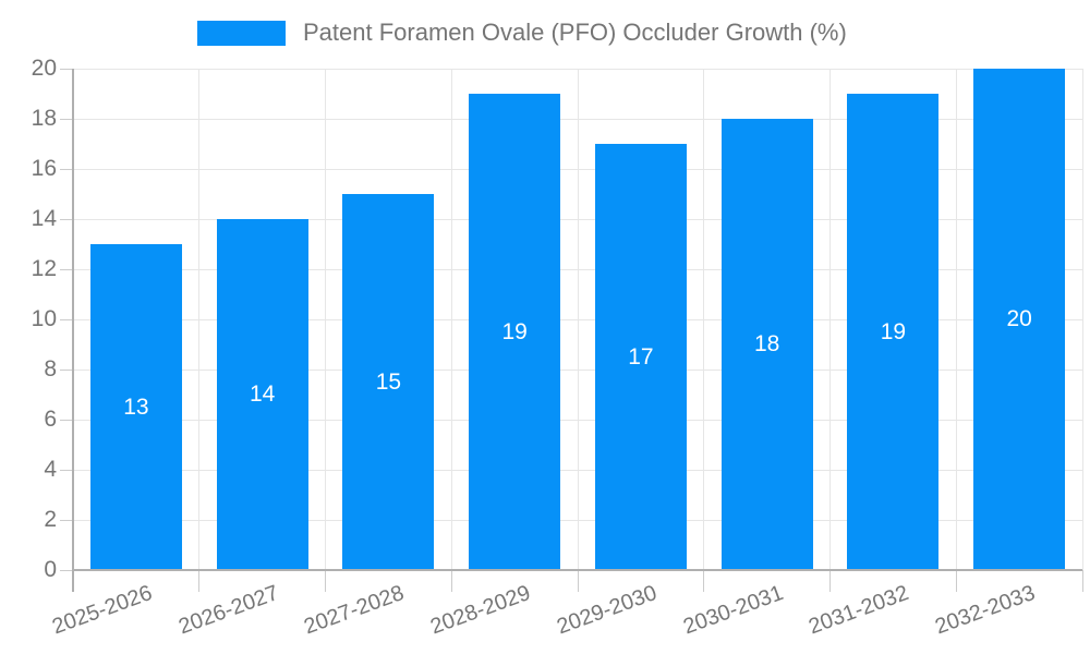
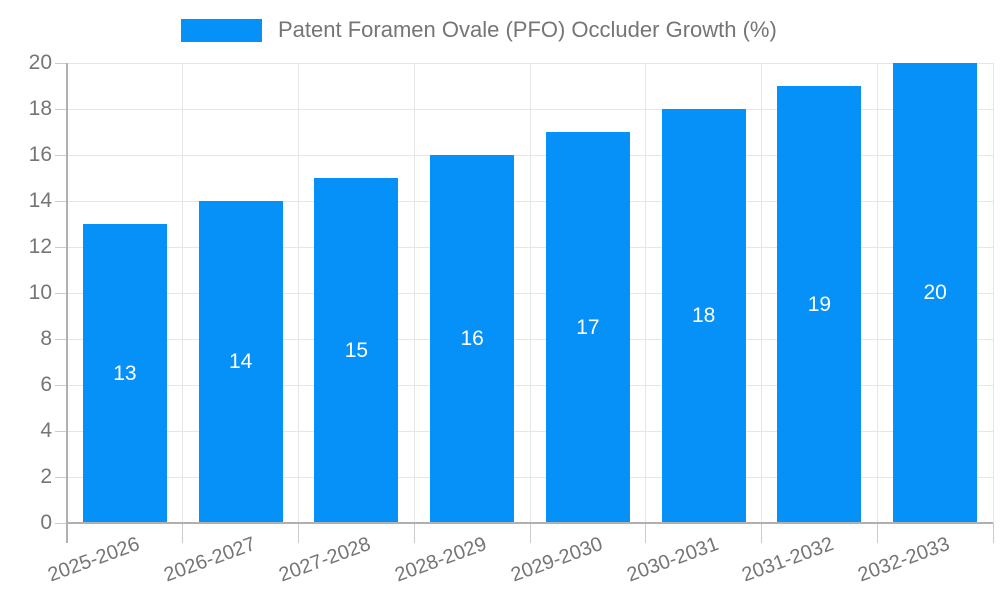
2028-2029: 19 -> 16
